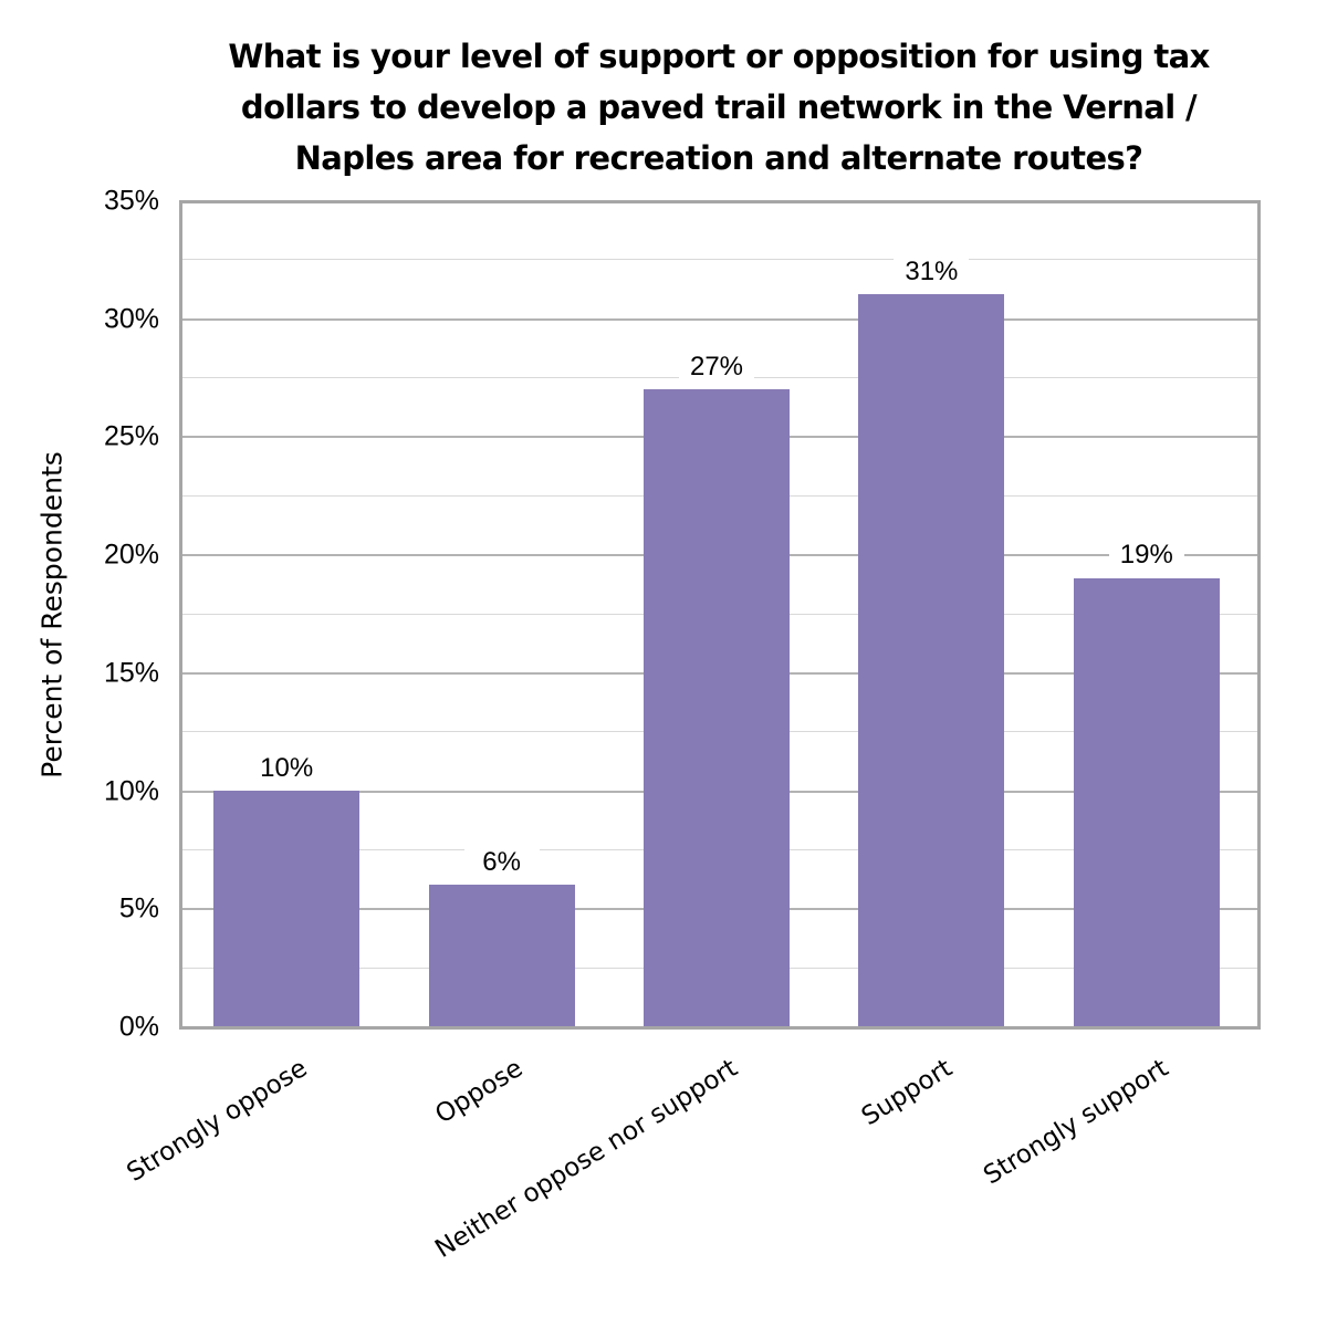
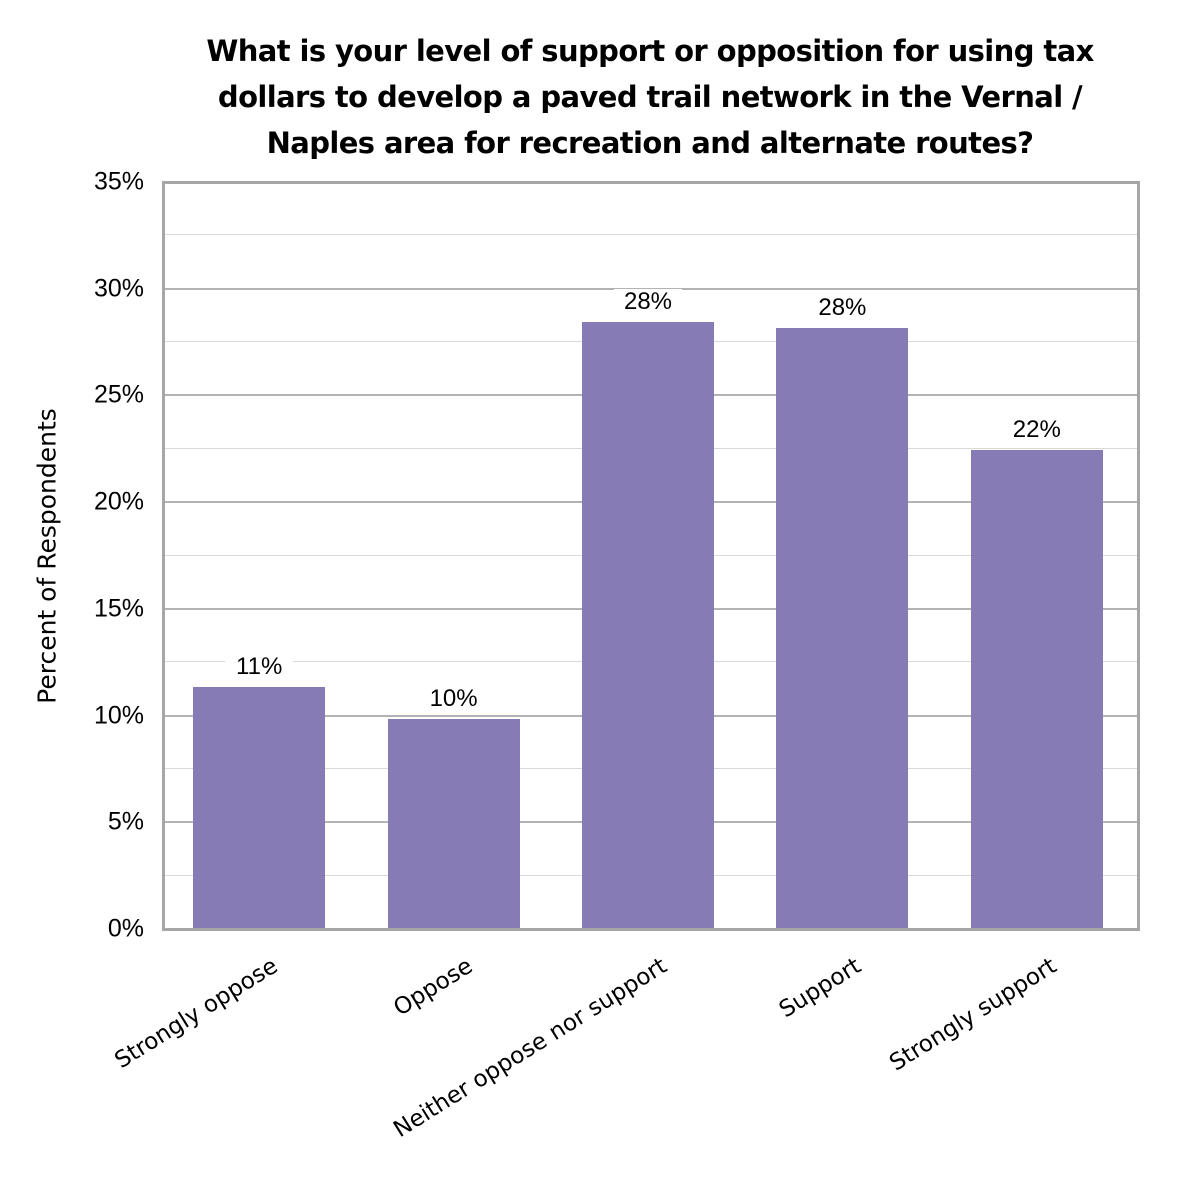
Strongly oppose: 10% -> 11%
Oppose: 6% -> 10%
Neither oppose nor support: 27% -> 28%
Support: 31% -> 28%
Strongly support: 19% -> 22%
